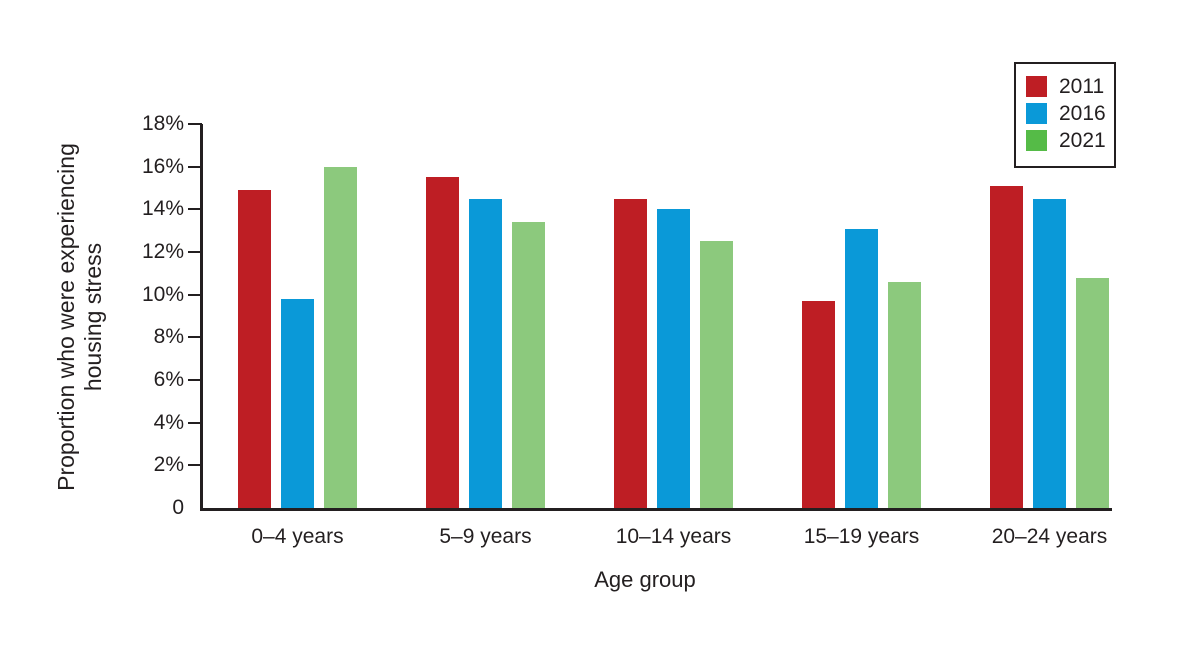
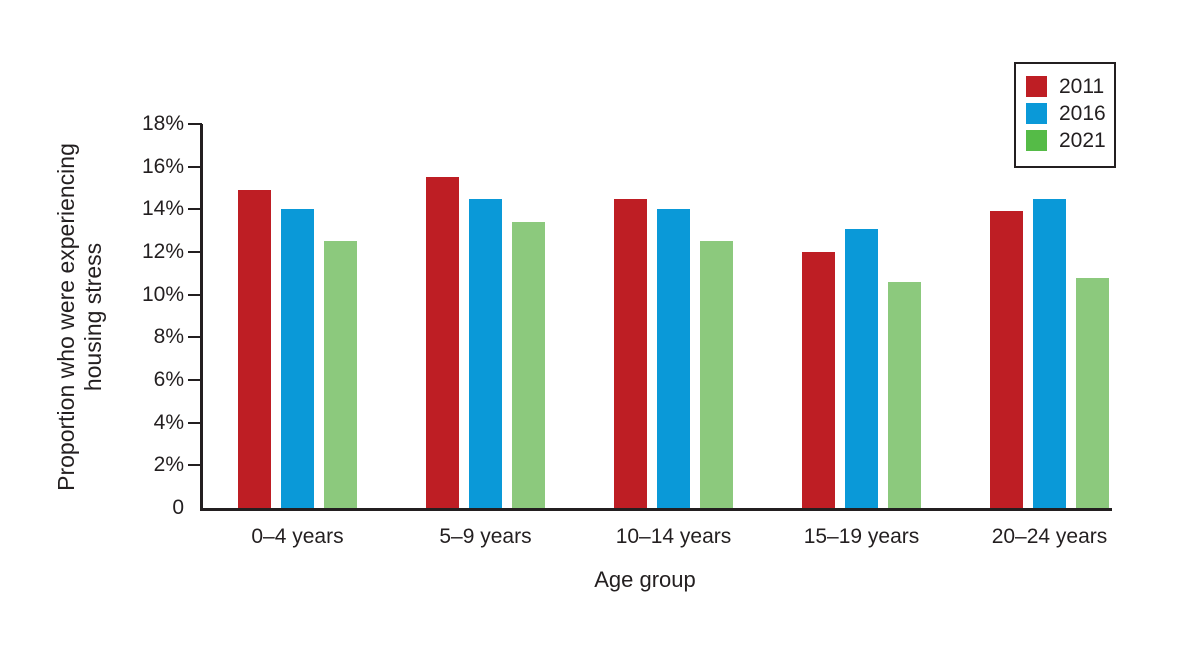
2016/0–4 years: 9.8% -> 14.0%
2021/0–4 years: 16.0% -> 12.5%
2011/15–19 years: 9.7% -> 12.0%
2011/20–24 years: 15.1% -> 13.9%
